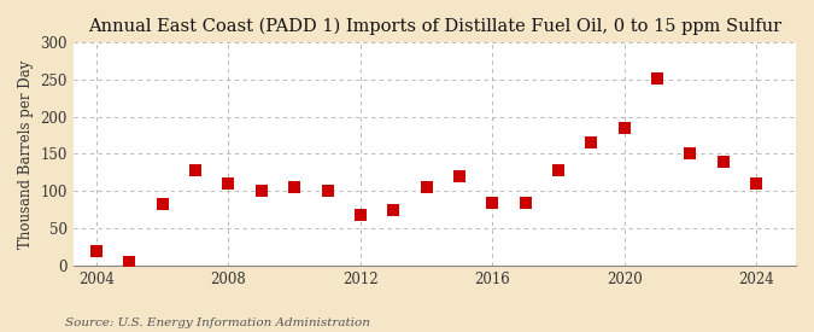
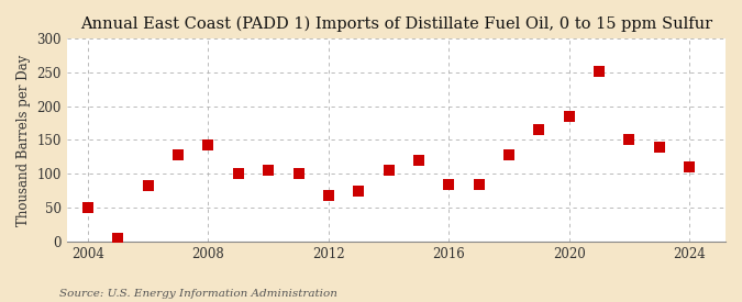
2004: 20 -> 50
2008: 110 -> 142
